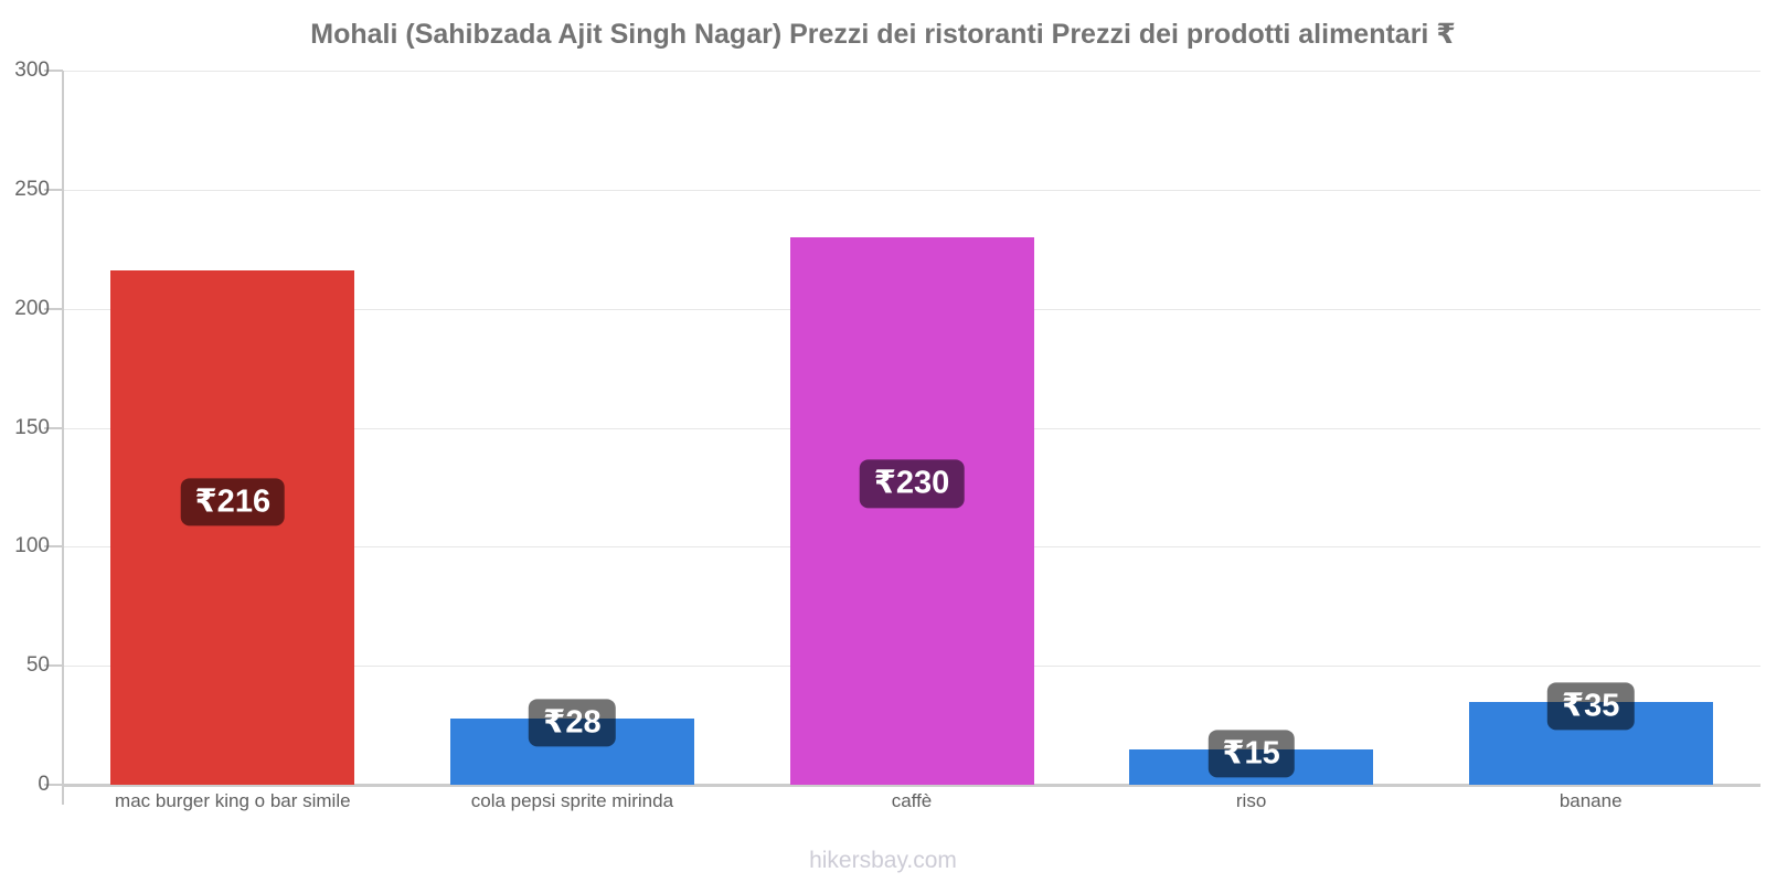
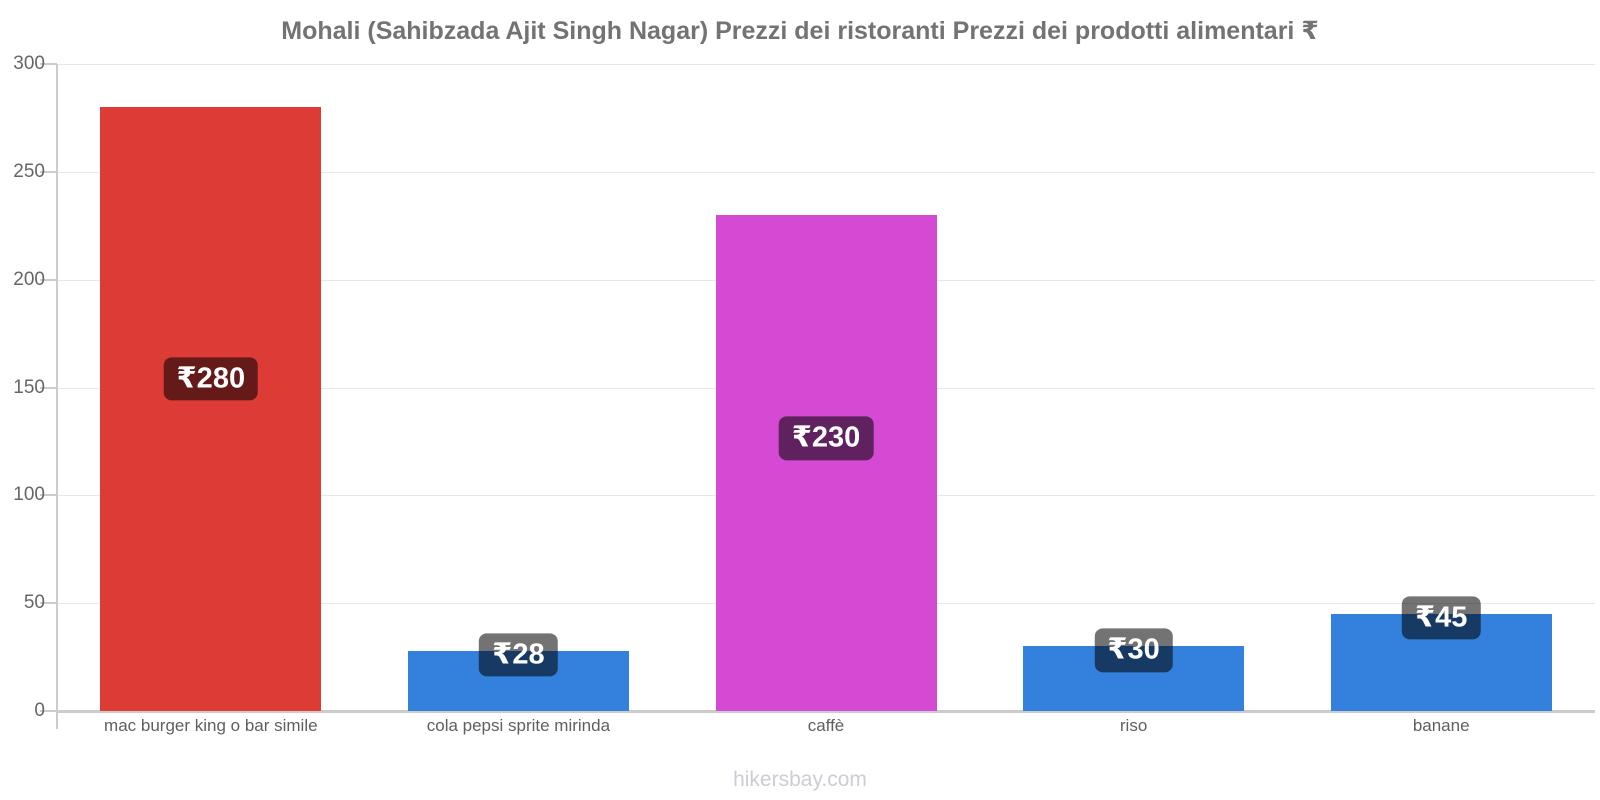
mac burger king o bar simile: 216 -> 280
riso: 15 -> 30
banane: 35 -> 45
